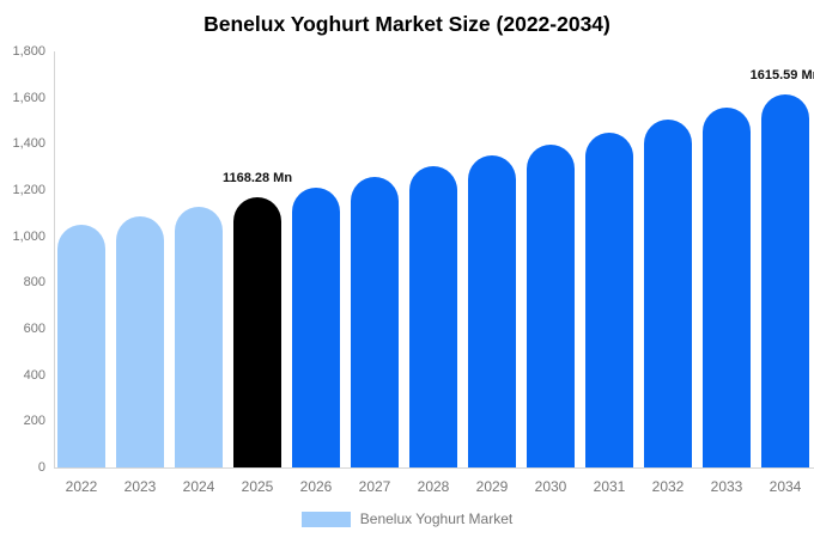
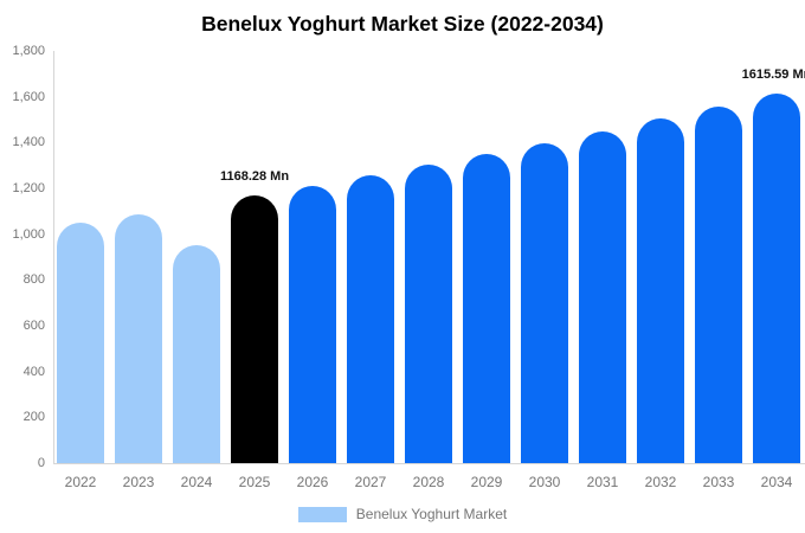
2024: 1130 -> 950
